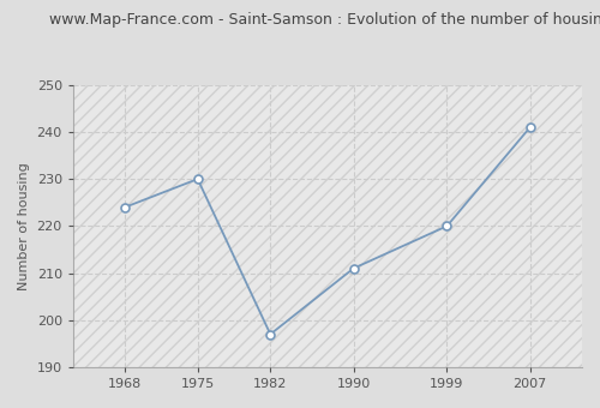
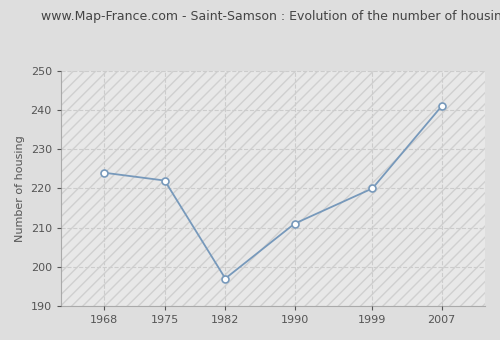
1975: 230 -> 222
